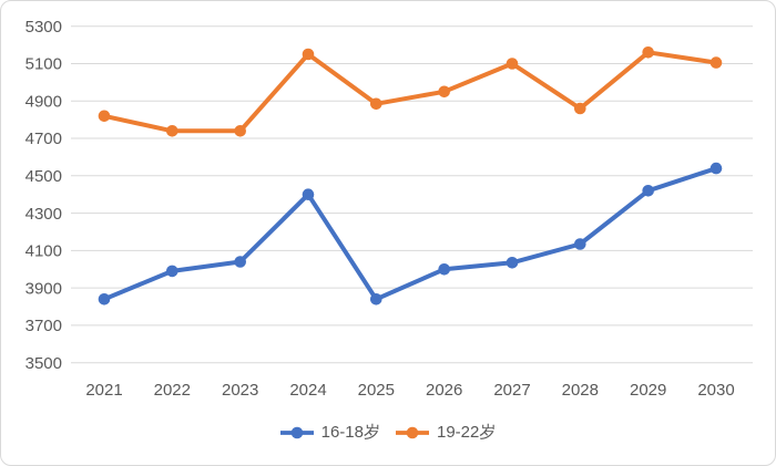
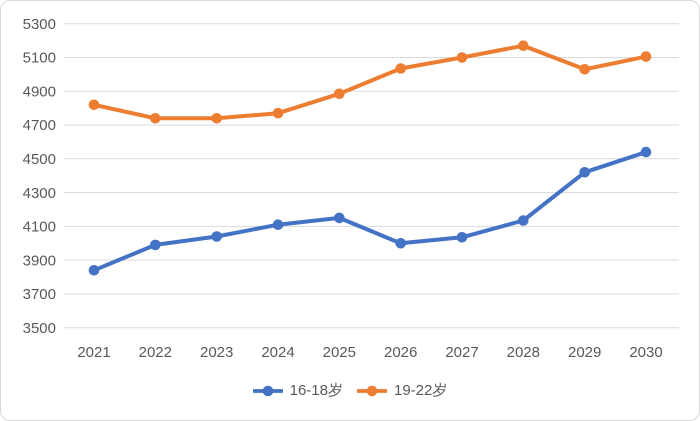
16-18岁/2024: 4400 -> 4110
19-22岁/2024: 5150 -> 4770
16-18岁/2025: 3840 -> 4150
19-22岁/2026: 4950 -> 5040
19-22岁/2028: 4860 -> 5170
19-22岁/2029: 5160 -> 5030
